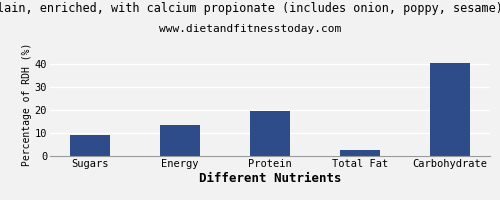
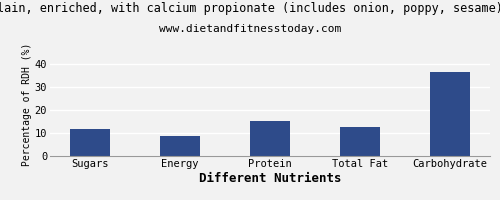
Sugars: 9.2 -> 11.5
Energy: 13.3 -> 8.5
Protein: 19.3 -> 15.0
Total Fat: 2.4 -> 12.5
Carbohydrate: 40.3 -> 36.5
